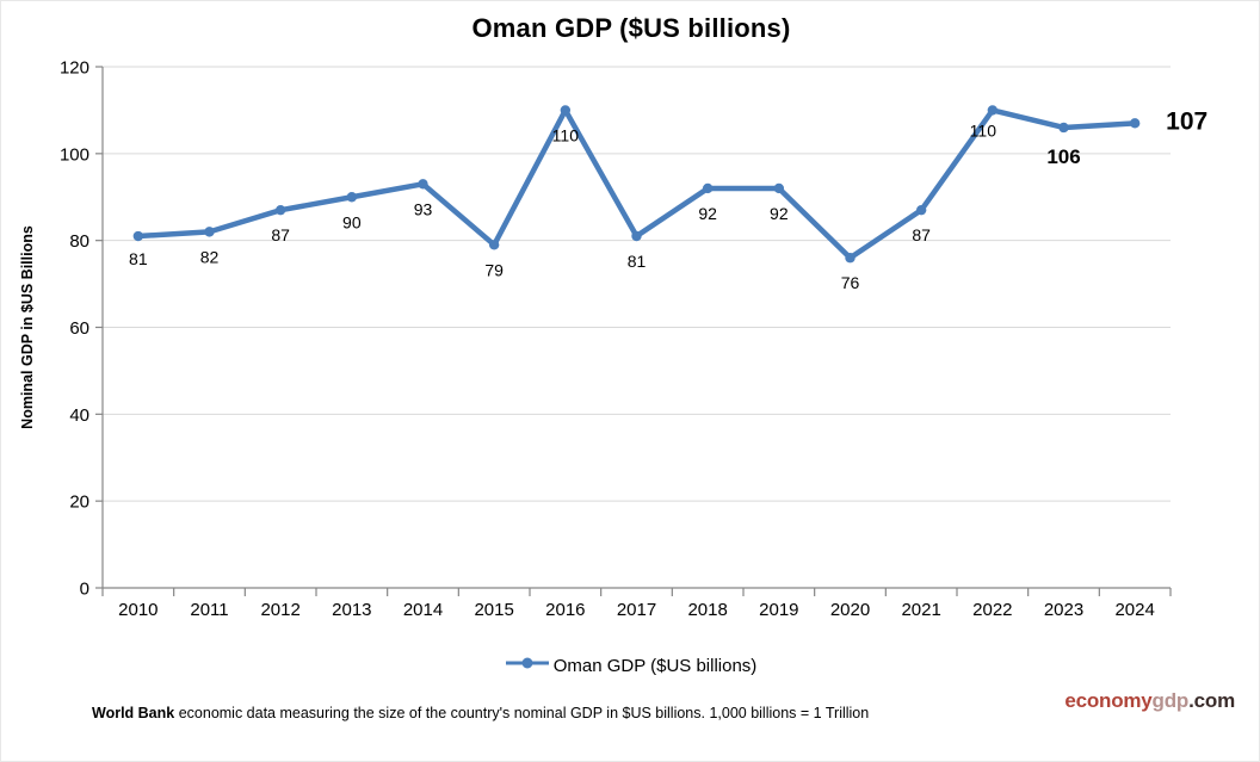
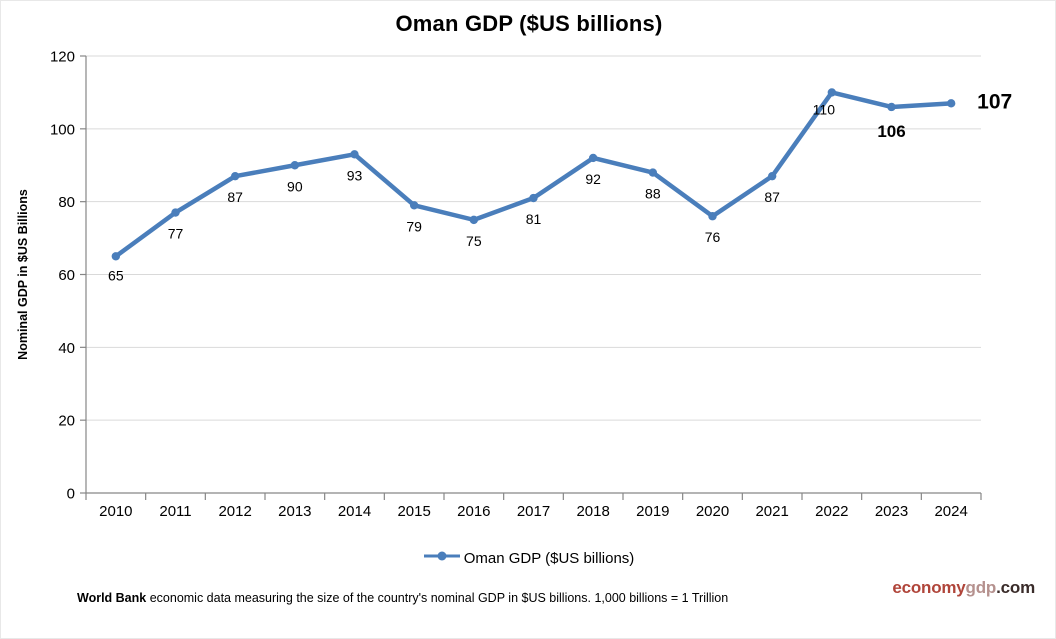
2010: 81 -> 65
2011: 82 -> 77
2016: 110 -> 75
2019: 92 -> 88
